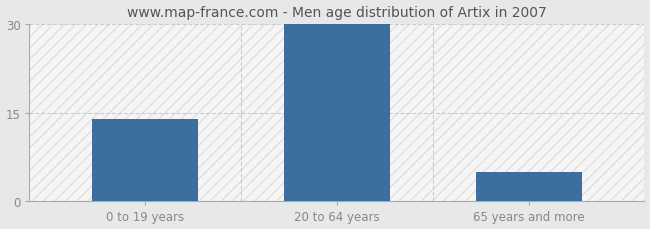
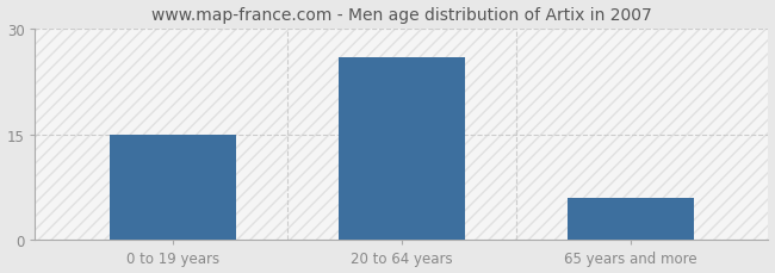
0 to 19 years: 14 -> 15
20 to 64 years: 30 -> 26
65 years and more: 5 -> 6
